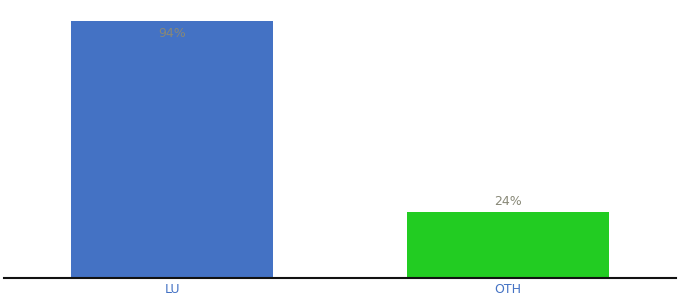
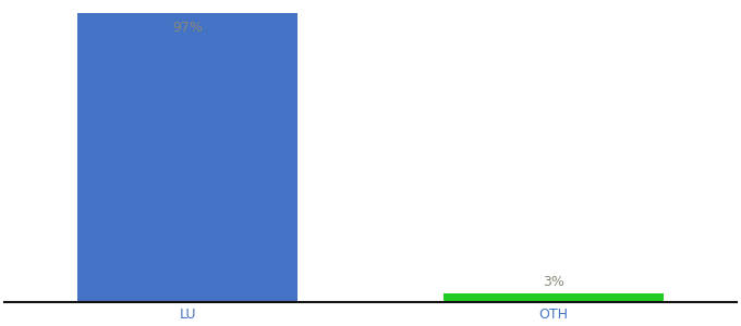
LU: 94% -> 97%
OTH: 24% -> 3%
